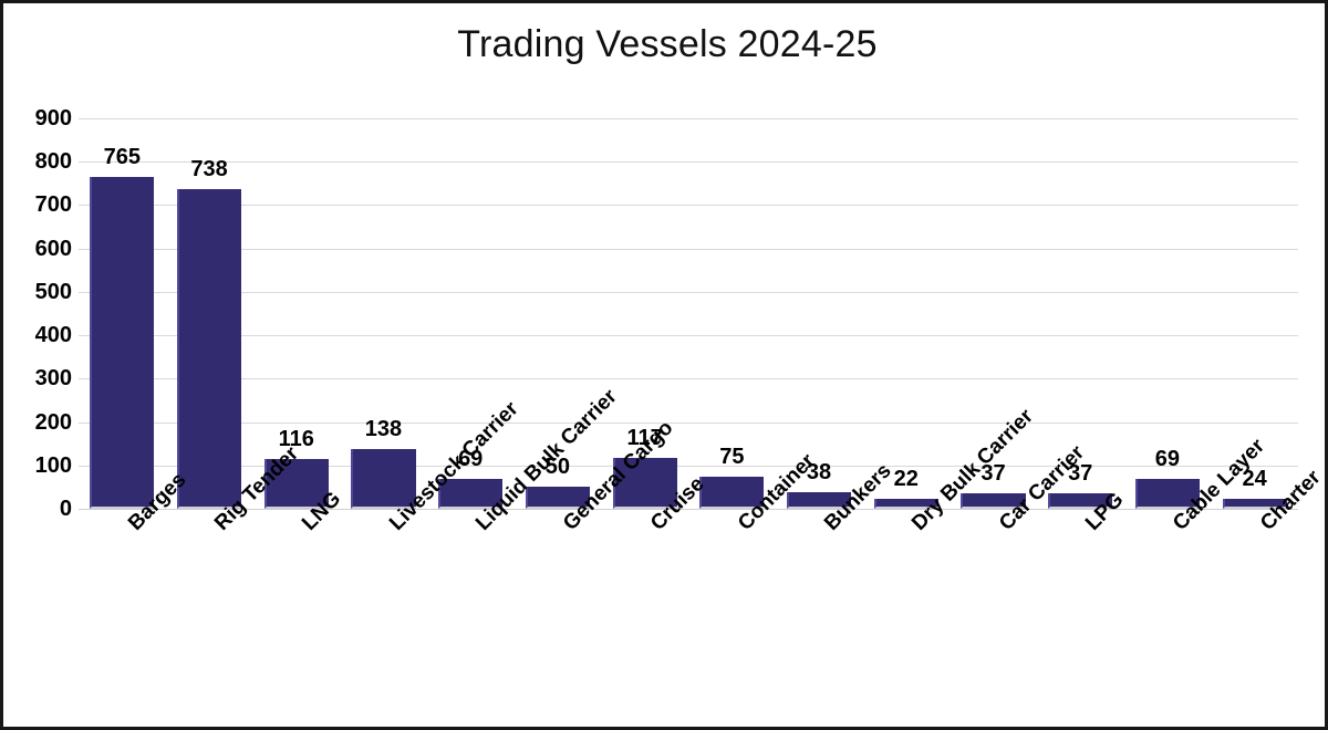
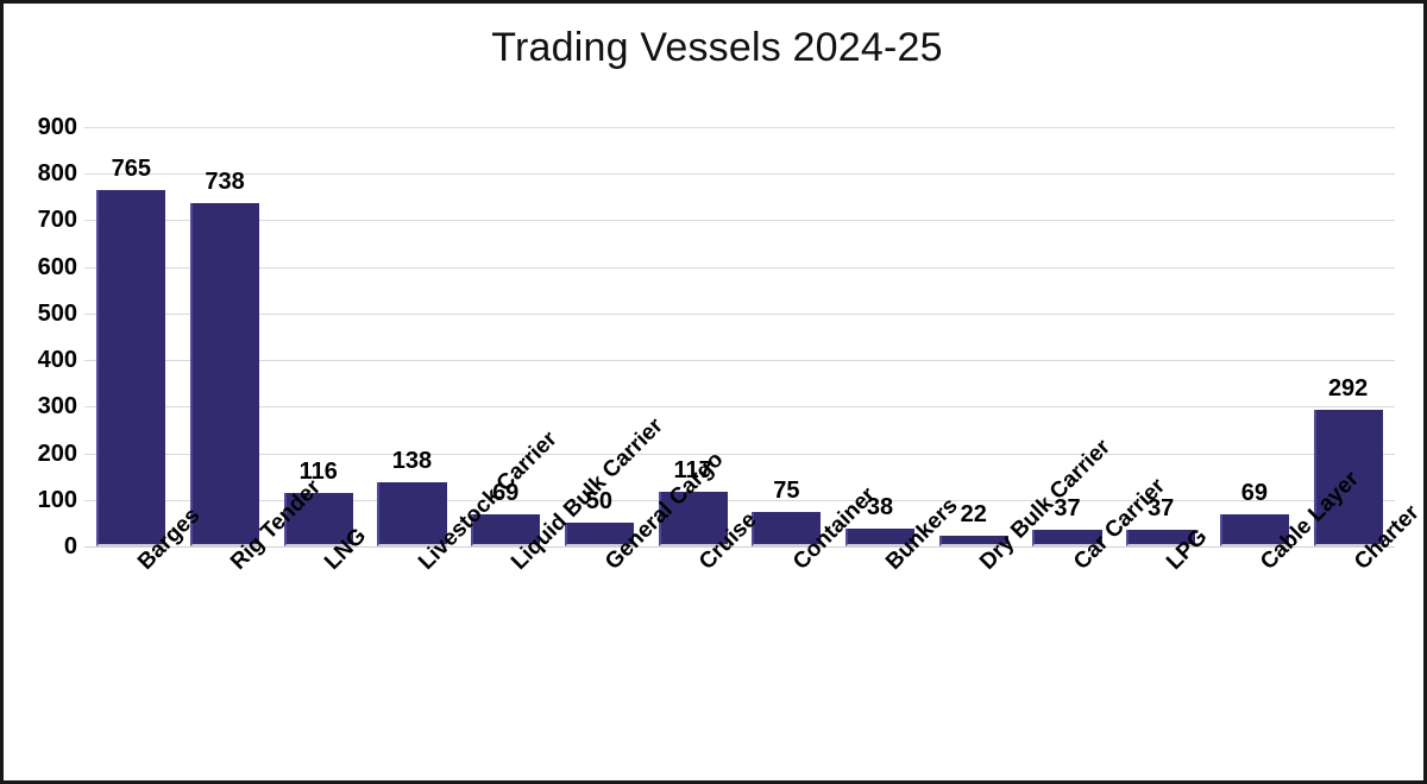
Charter: 24 -> 292
